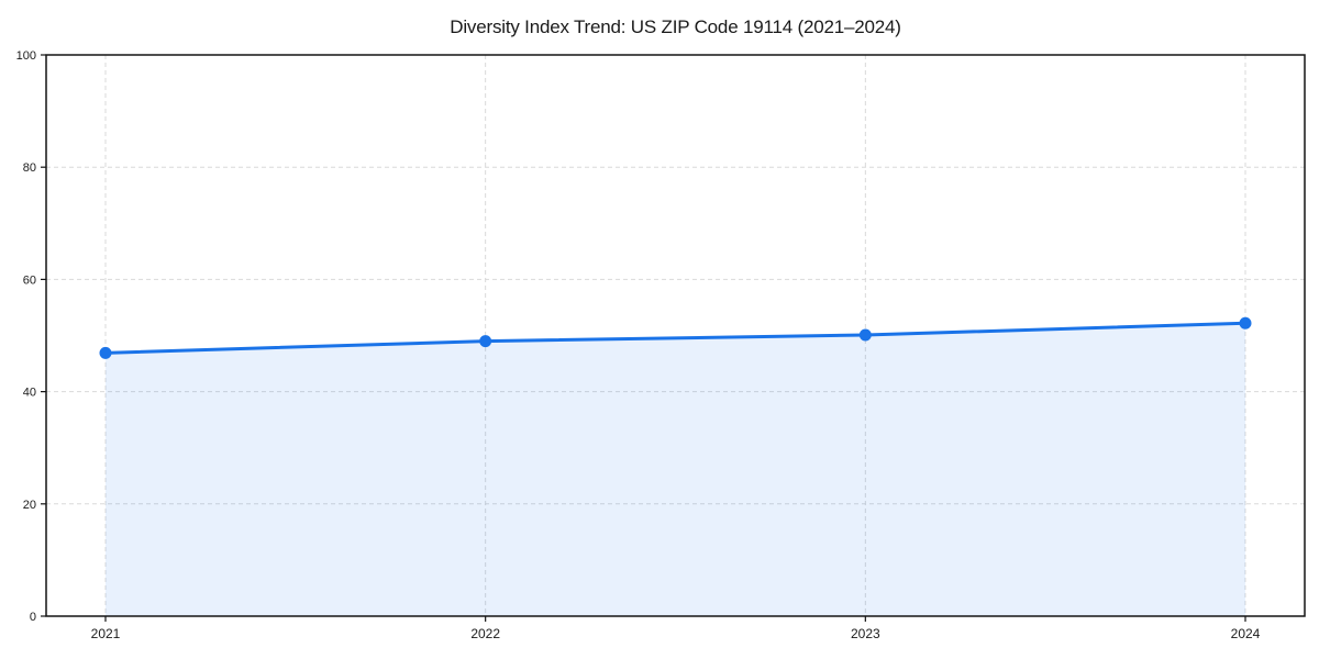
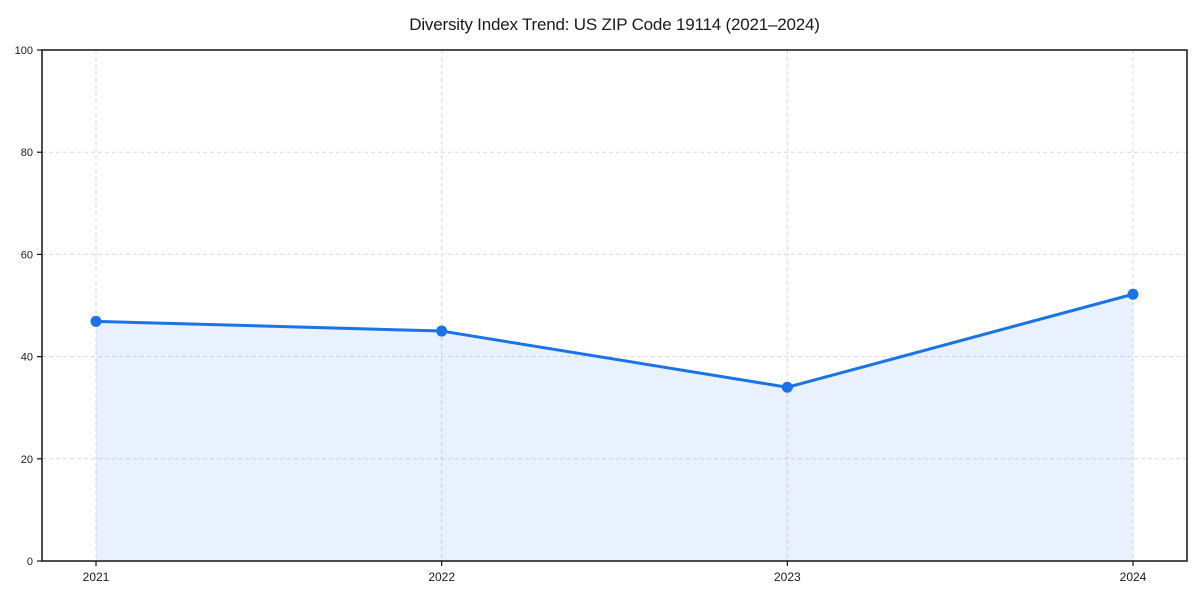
2022: 49 -> 45
2023: 50 -> 34
